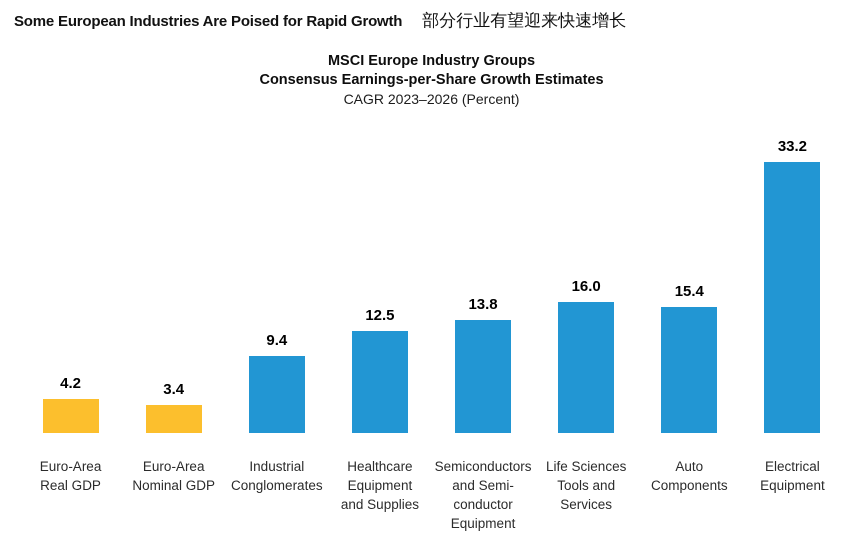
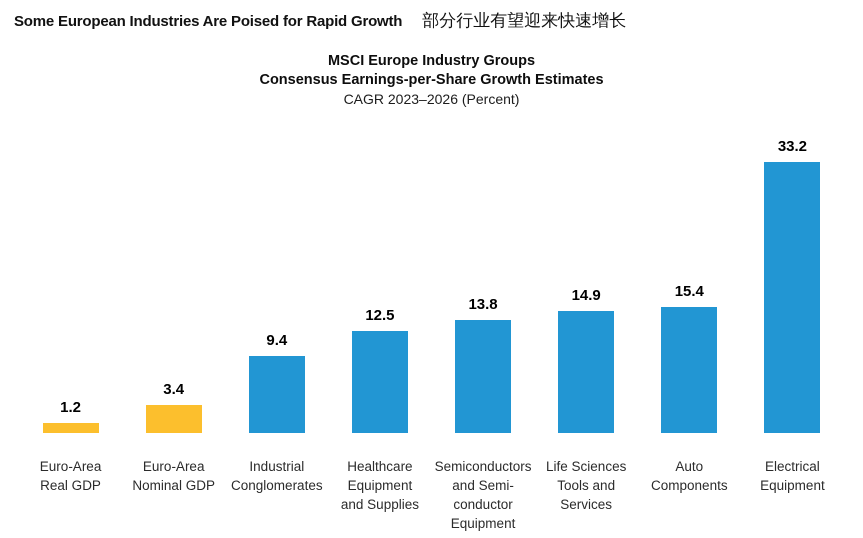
Euro-Area Real GDP: 4.2 -> 1.2
Life Sciences Tools and Services: 16.0 -> 14.9
